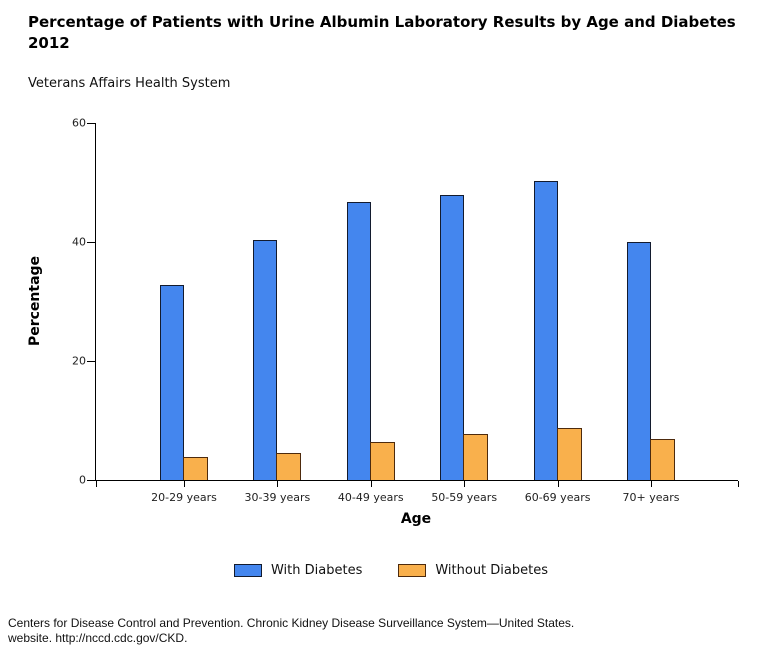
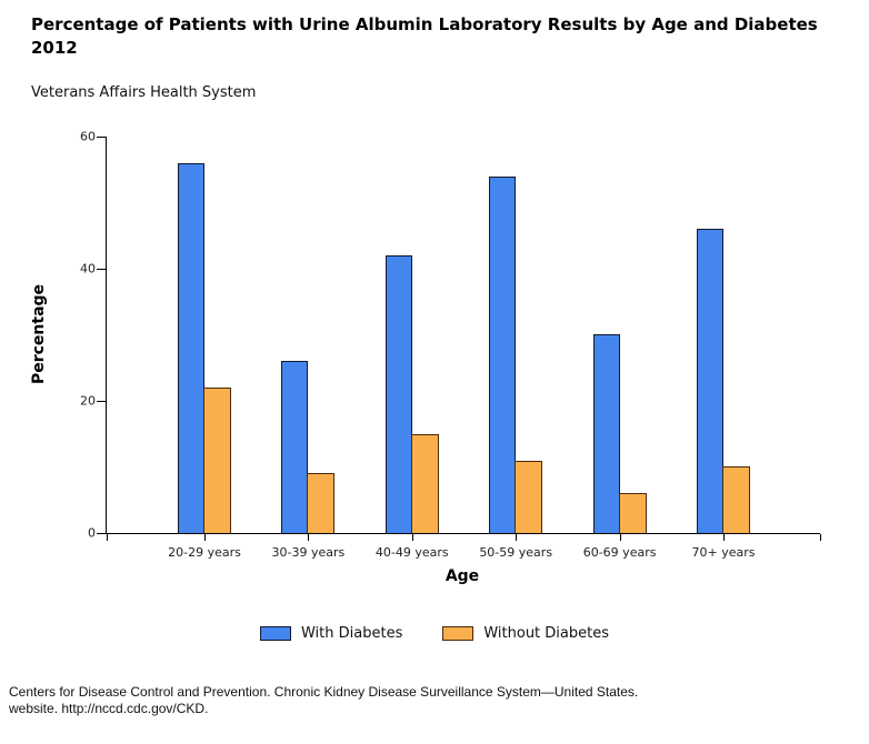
With Diabetes/20-29 years: 33 -> 56
Without Diabetes/20-29 years: 4 -> 22
With Diabetes/30-39 years: 40 -> 26
Without Diabetes/30-39 years: 4 -> 9
With Diabetes/40-49 years: 47 -> 42
Without Diabetes/40-49 years: 6 -> 15
With Diabetes/50-59 years: 48 -> 54
Without Diabetes/50-59 years: 8 -> 11
With Diabetes/60-69 years: 50 -> 30
Without Diabetes/60-69 years: 9 -> 6
With Diabetes/70+ years: 40 -> 46
Without Diabetes/70+ years: 7 -> 10
